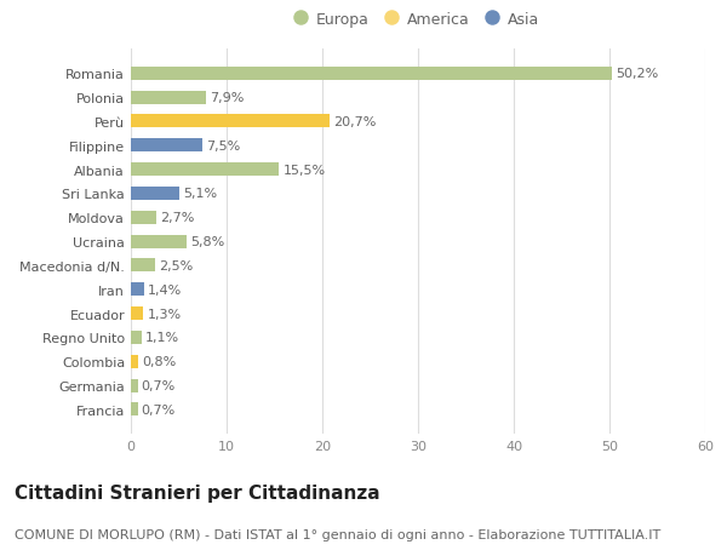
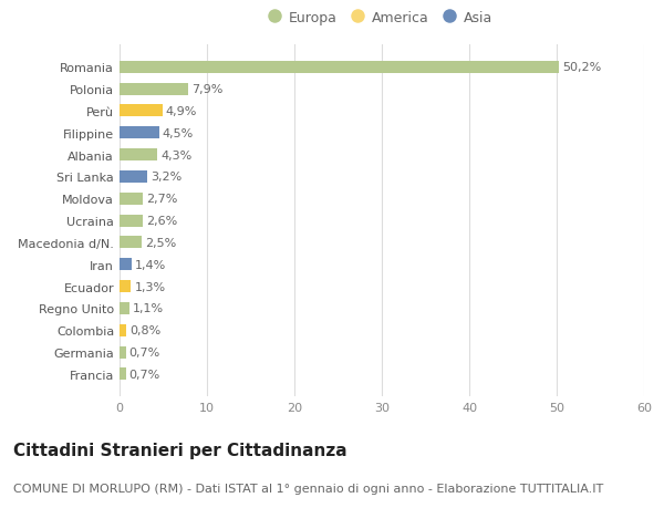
Perù: 20,7% -> 4,9%
Filippine: 7,5% -> 4,5%
Albania: 15,5% -> 4,3%
Sri Lanka: 5,1% -> 3,2%
Ucraina: 5,8% -> 2,6%
